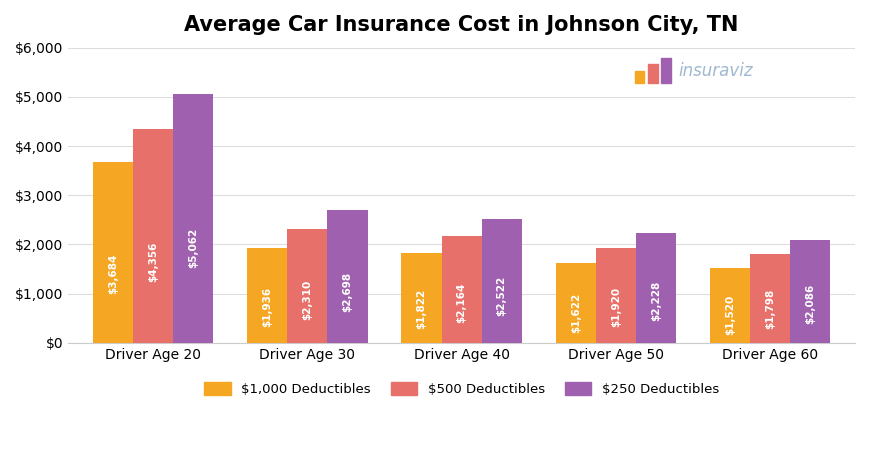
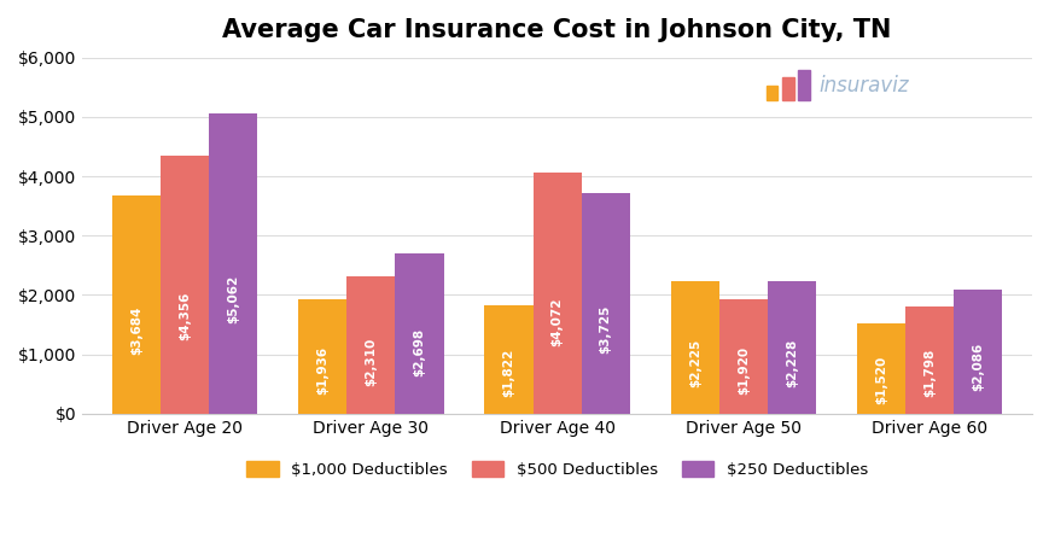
$500 Deductibles/Driver Age 40: $2,164 -> $4,072
$250 Deductibles/Driver Age 40: $2,522 -> $3,725
$1,000 Deductibles/Driver Age 50: $1,622 -> $2,225
